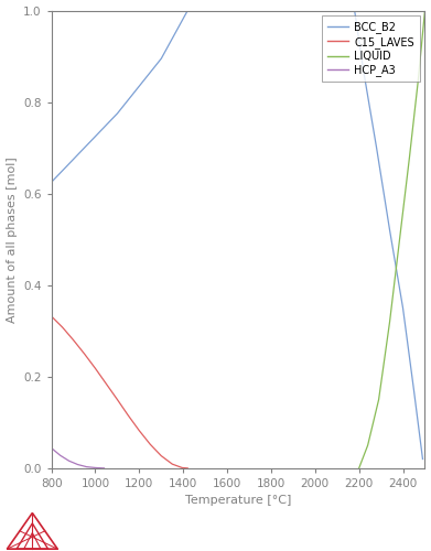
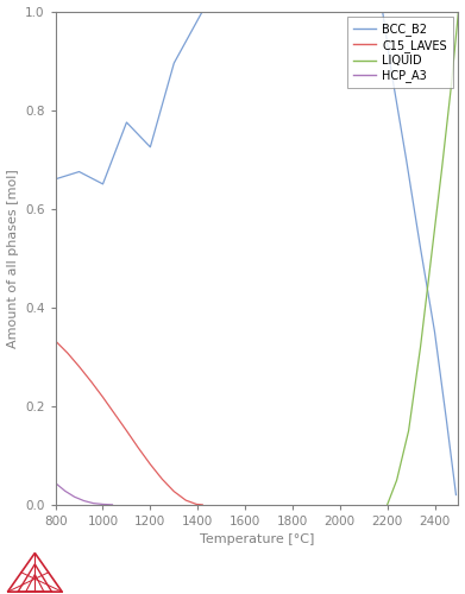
BCC_B2/800: 0.625 -> 0.660
BCC_B2/1000: 0.725 -> 0.650
BCC_B2/1200: 0.835 -> 0.725
